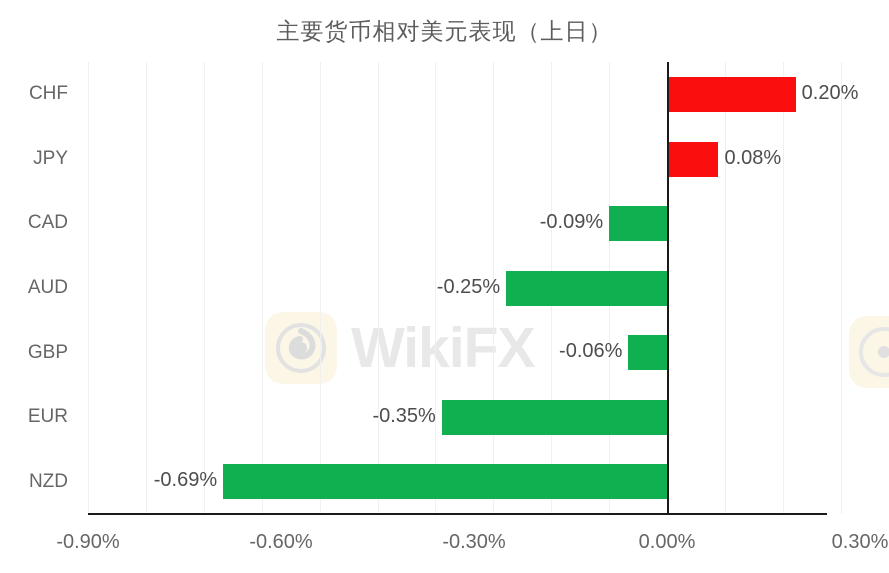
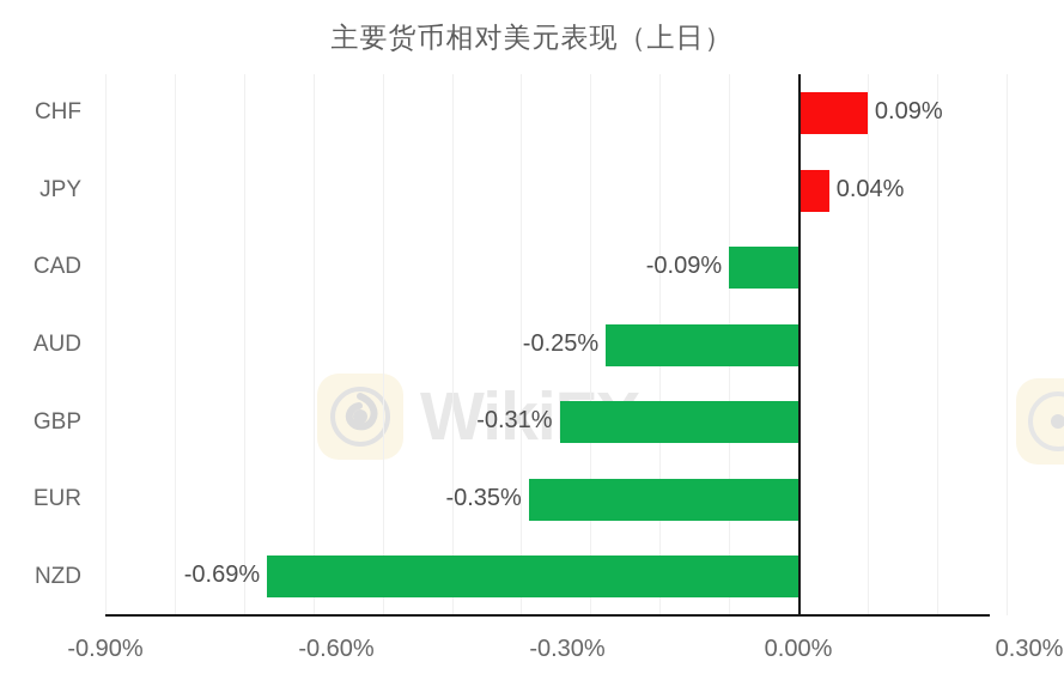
CHF: 0.20% -> 0.09%
JPY: 0.08% -> 0.04%
GBP: -0.06% -> -0.31%
